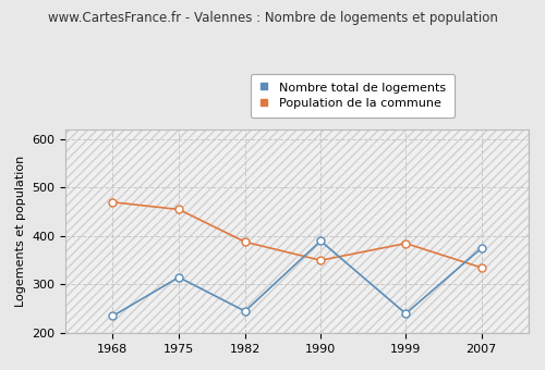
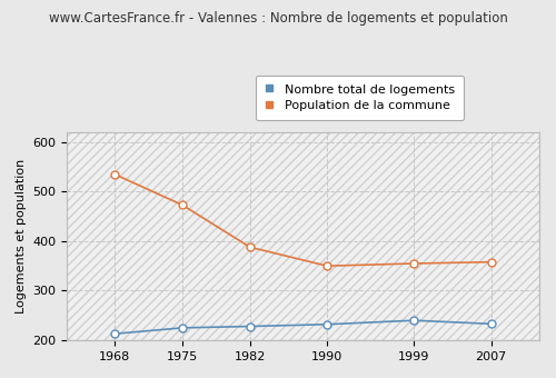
Nombre total de logements/1968: 235 -> 213
Population de la commune/1968: 470 -> 535
Nombre total de logements/1975: 315 -> 225
Population de la commune/1975: 455 -> 473
Nombre total de logements/1982: 245 -> 228
Nombre total de logements/1990: 390 -> 232
Population de la commune/1999: 385 -> 355
Nombre total de logements/2007: 375 -> 233
Population de la commune/2007: 335 -> 358
